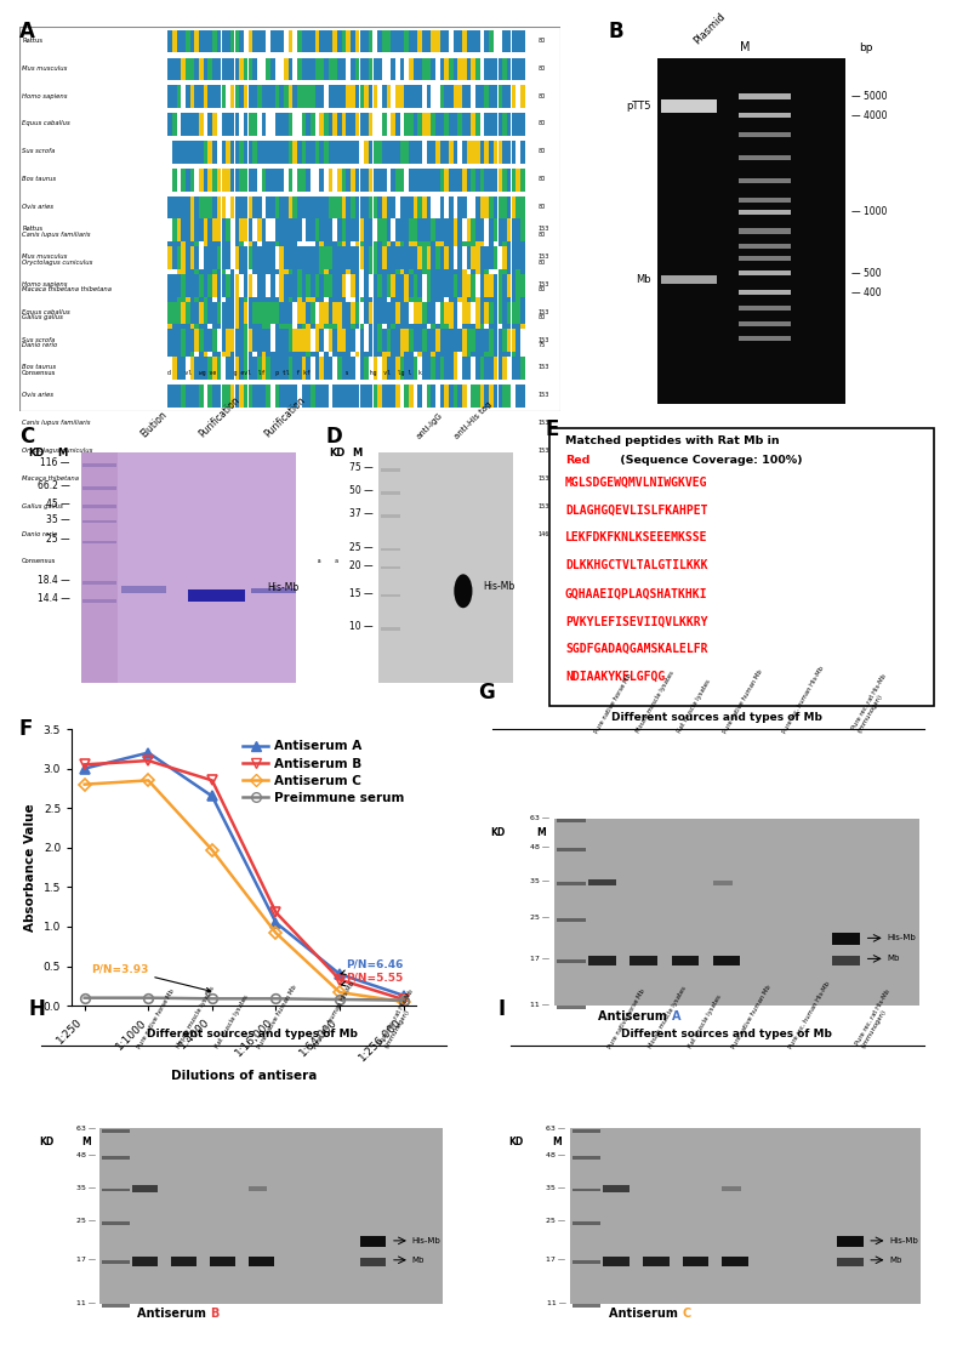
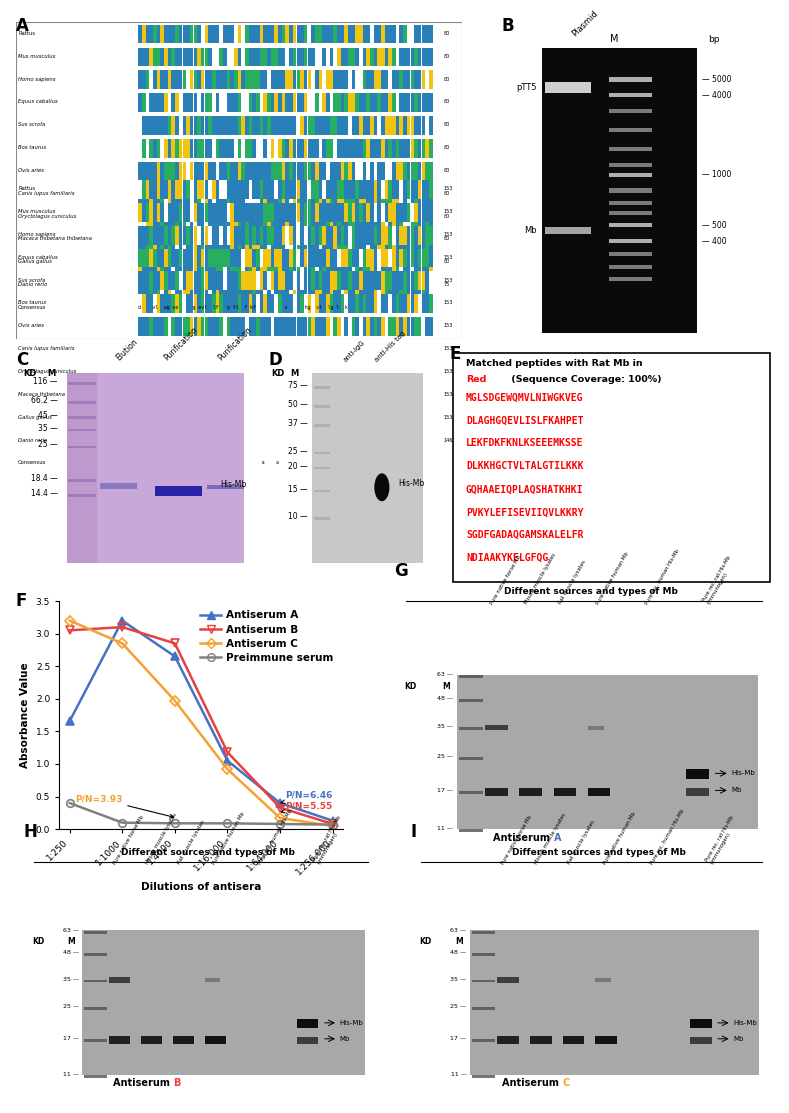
Antiserum A/1:250: 3.00 -> 1.66
Antiserum C/1:250: 2.80 -> 3.20
Preimmune serum/1:250: 0.10 -> 0.40
